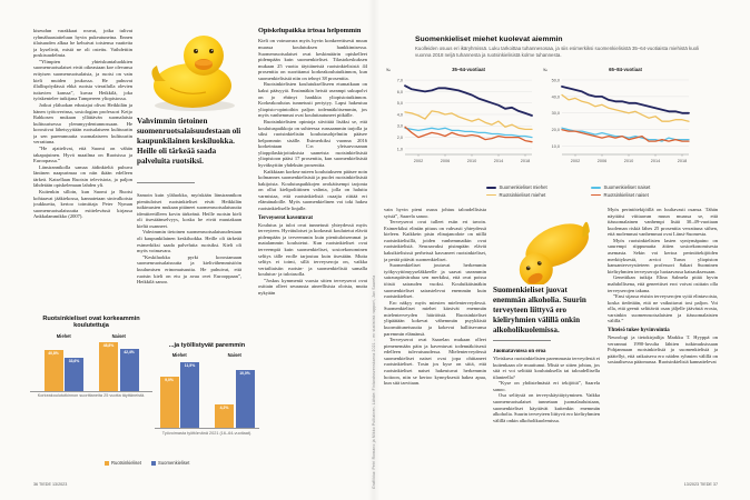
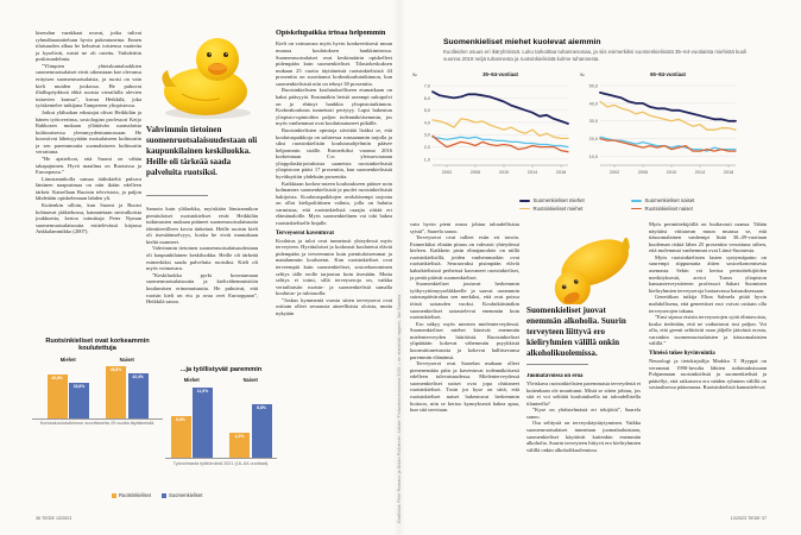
...ja työllistyvät paremmin/Ruotsinkieliset/Miehet: 9,0% -> 6,8%
...ja työllistyvät paremmin/Suomenkieliset/Naiset: 10,0% -> 8,8%
